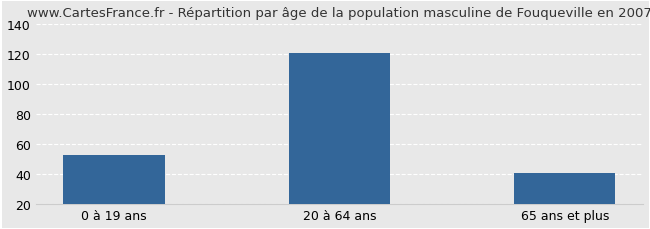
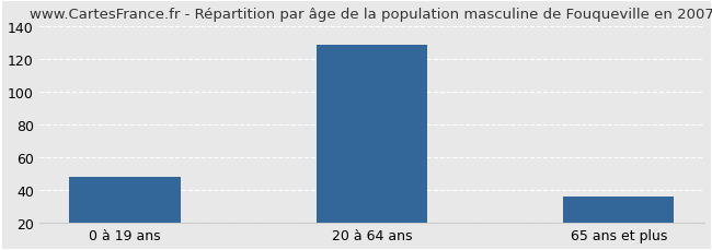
0 à 19 ans: 53 -> 48
20 à 64 ans: 121 -> 129
65 ans et plus: 41 -> 36
